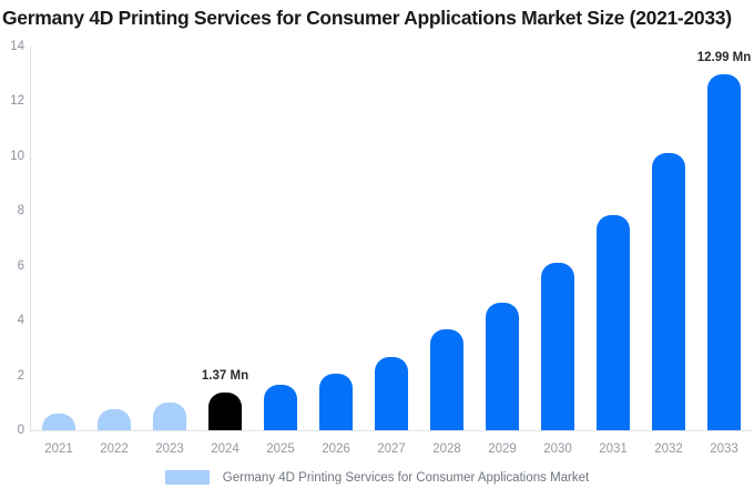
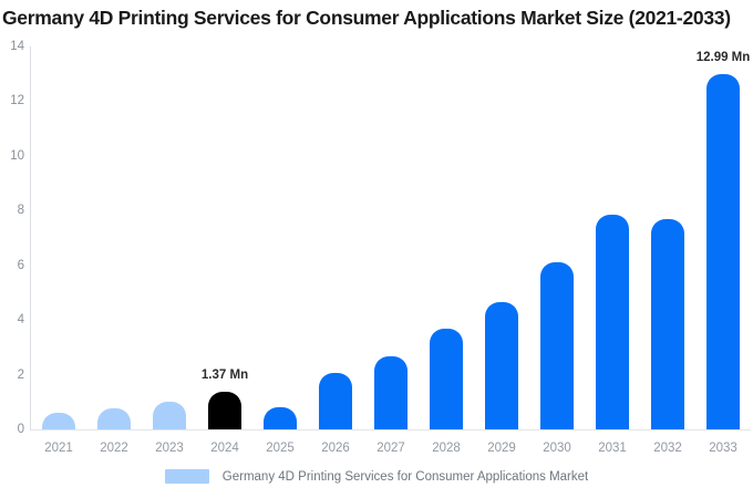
2025: 1.7 -> 0.8
2032: 10.1 -> 7.7
